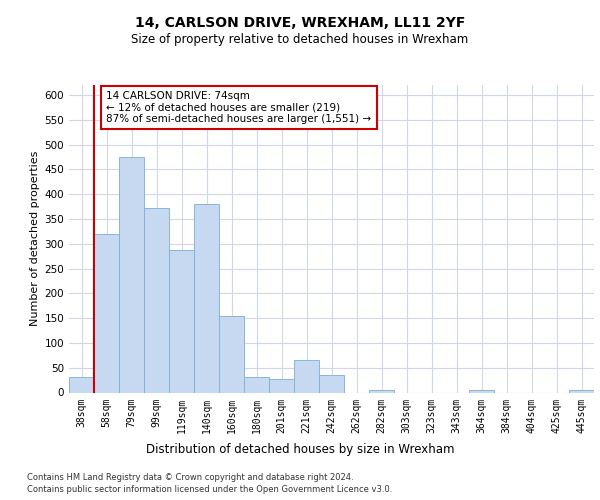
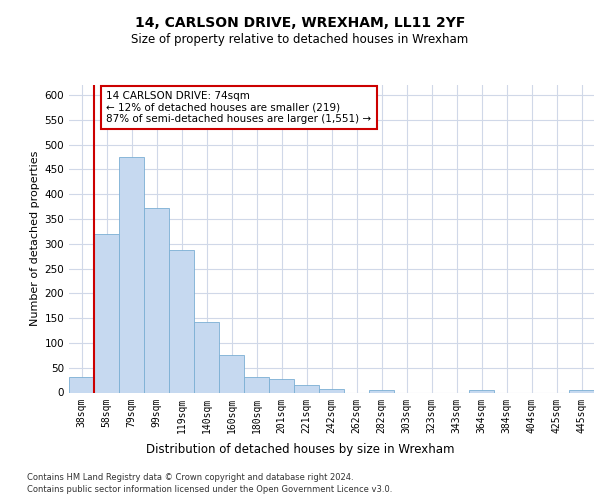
140sqm: 380 -> 143
160sqm: 155 -> 75
221sqm: 65 -> 15
242sqm: 35 -> 8
